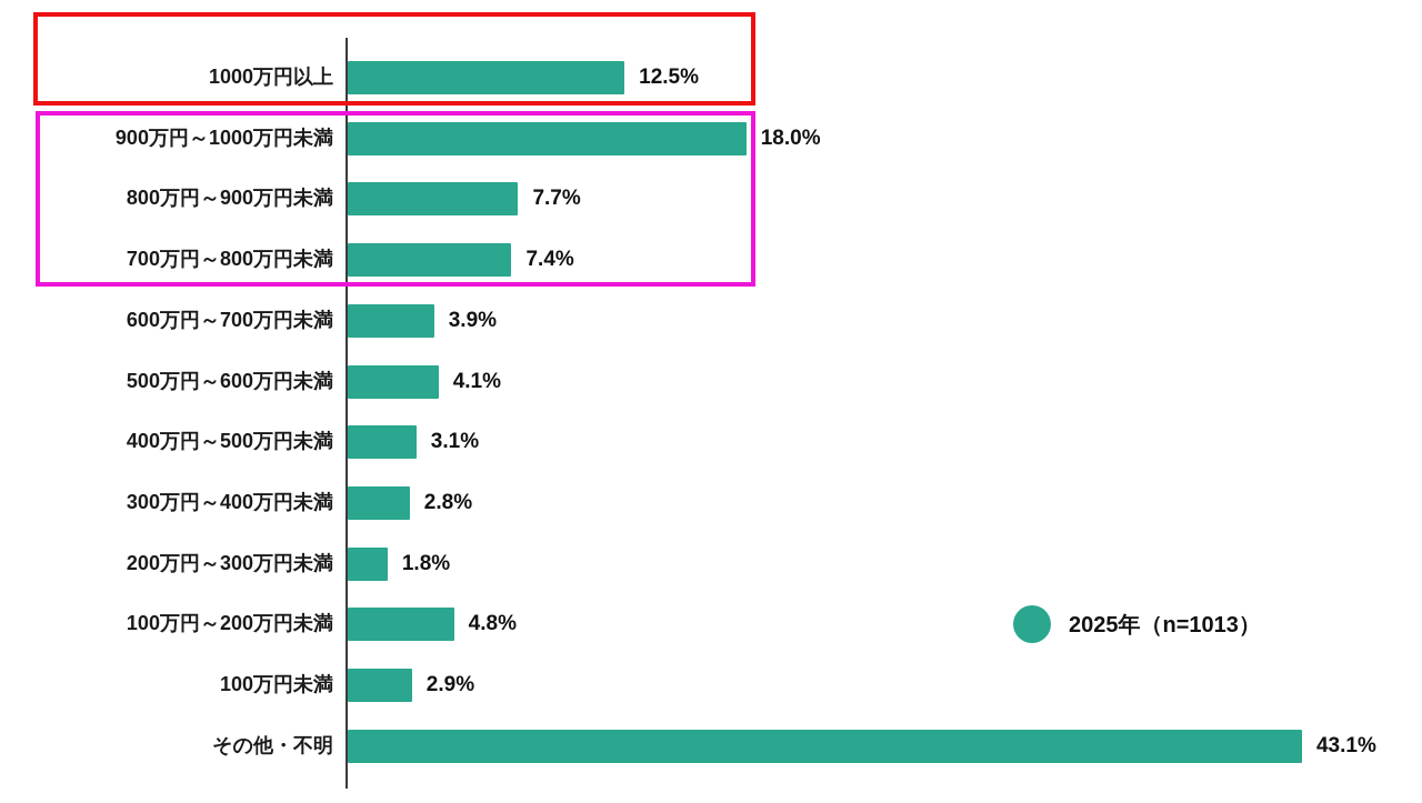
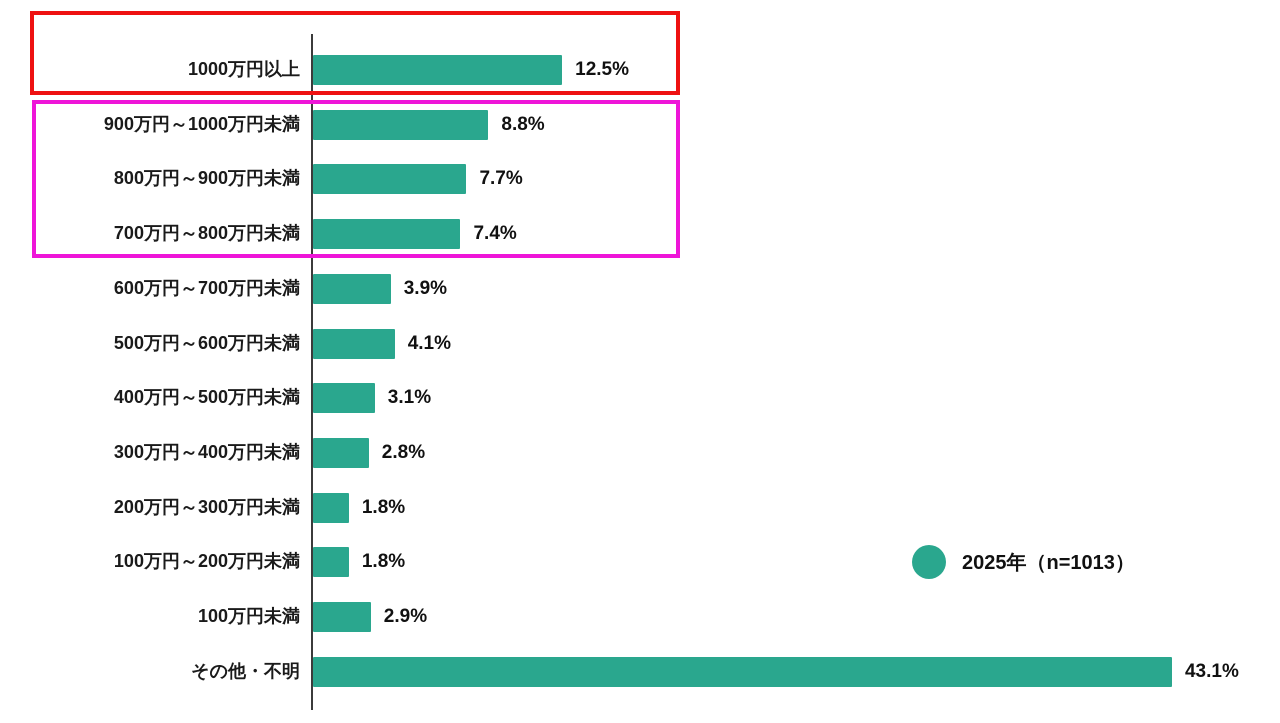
900万円～1000万円未満: 18.0% -> 8.8%
100万円～200万円未満: 4.8% -> 1.8%
